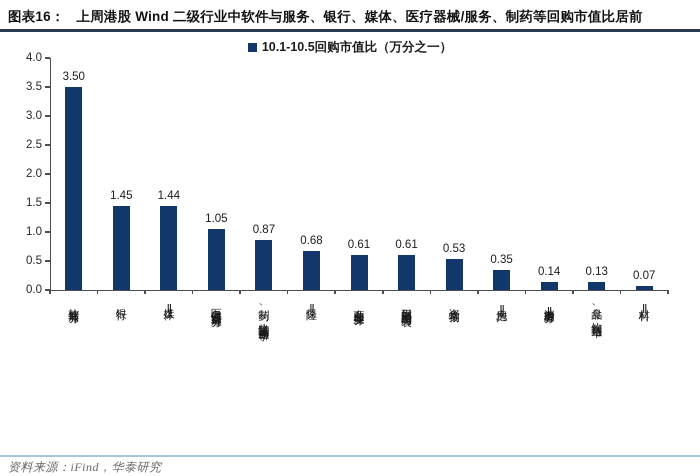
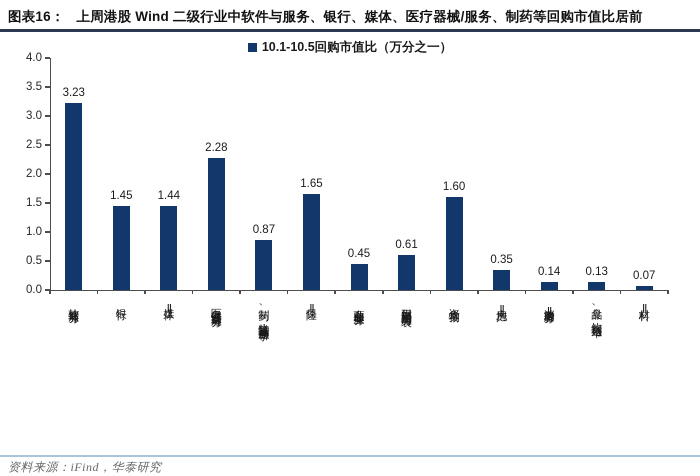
软件与服务: 3.50 -> 3.23
医疗保健设备与服务: 1.05 -> 2.28
保险Ⅱ: 0.68 -> 1.65
商业和专业服务: 0.61 -> 0.45
资本货物: 0.53 -> 1.60
